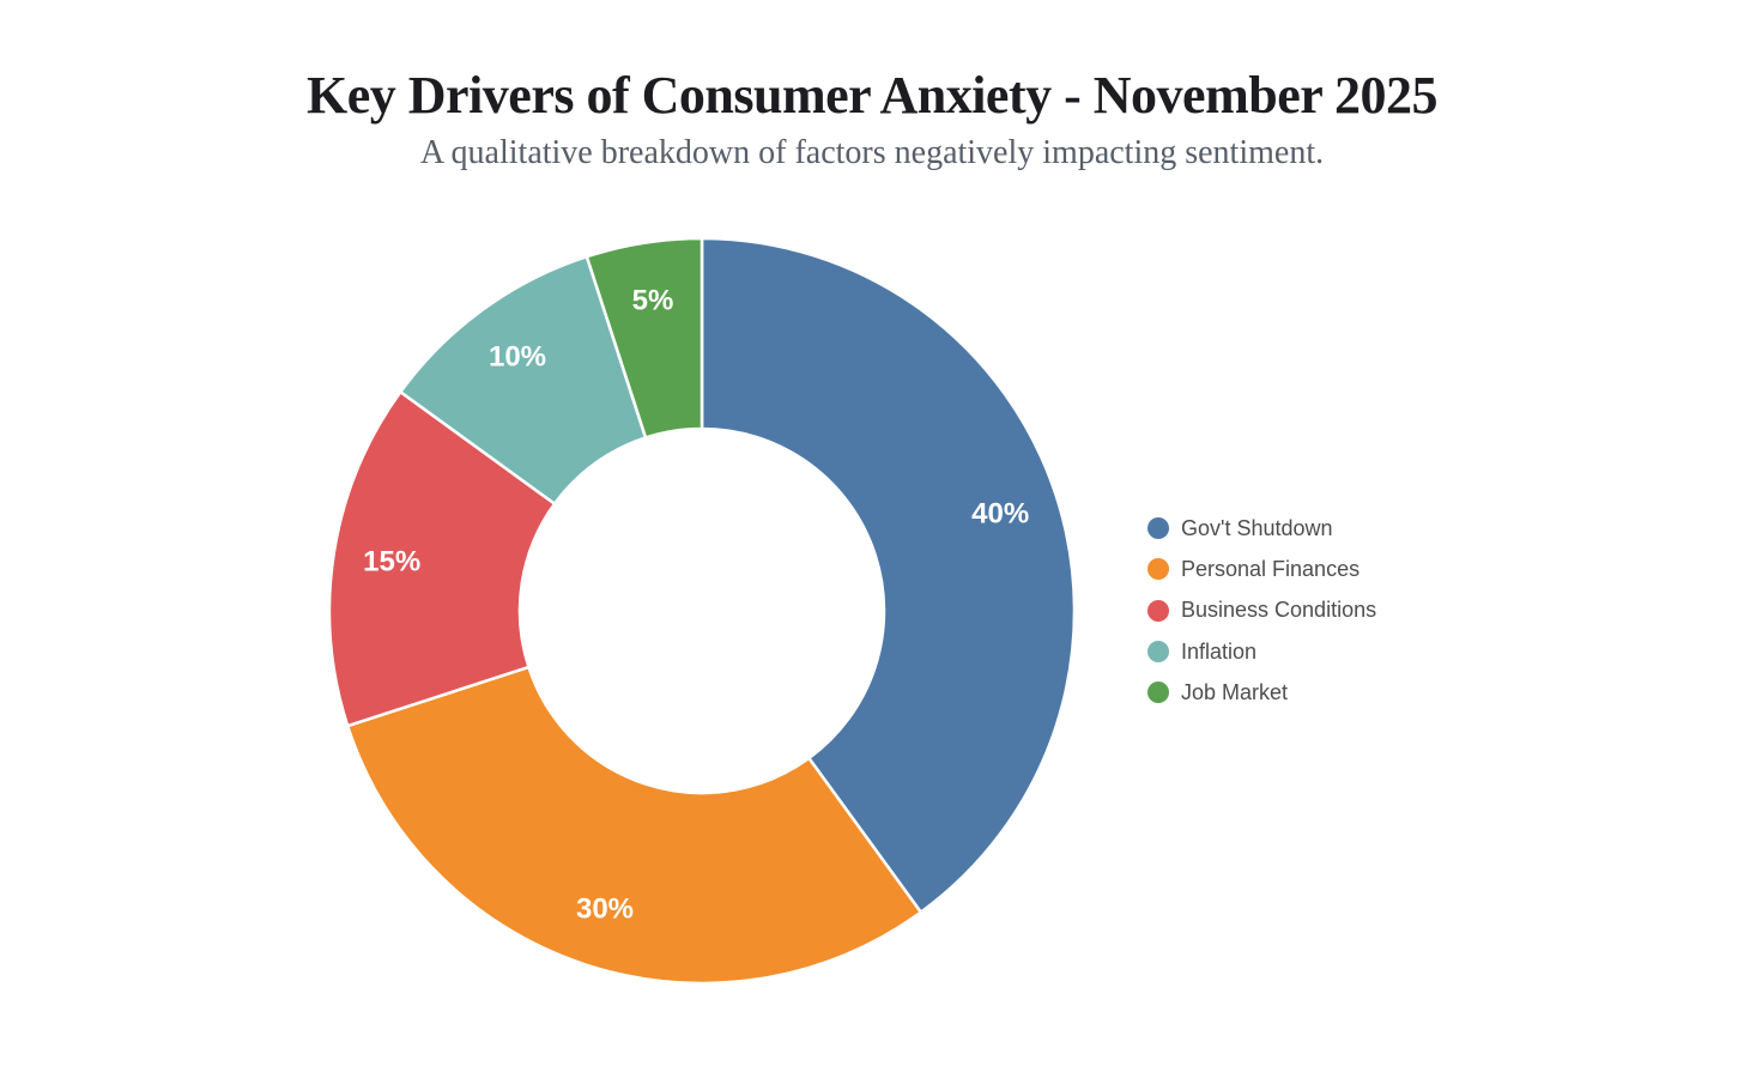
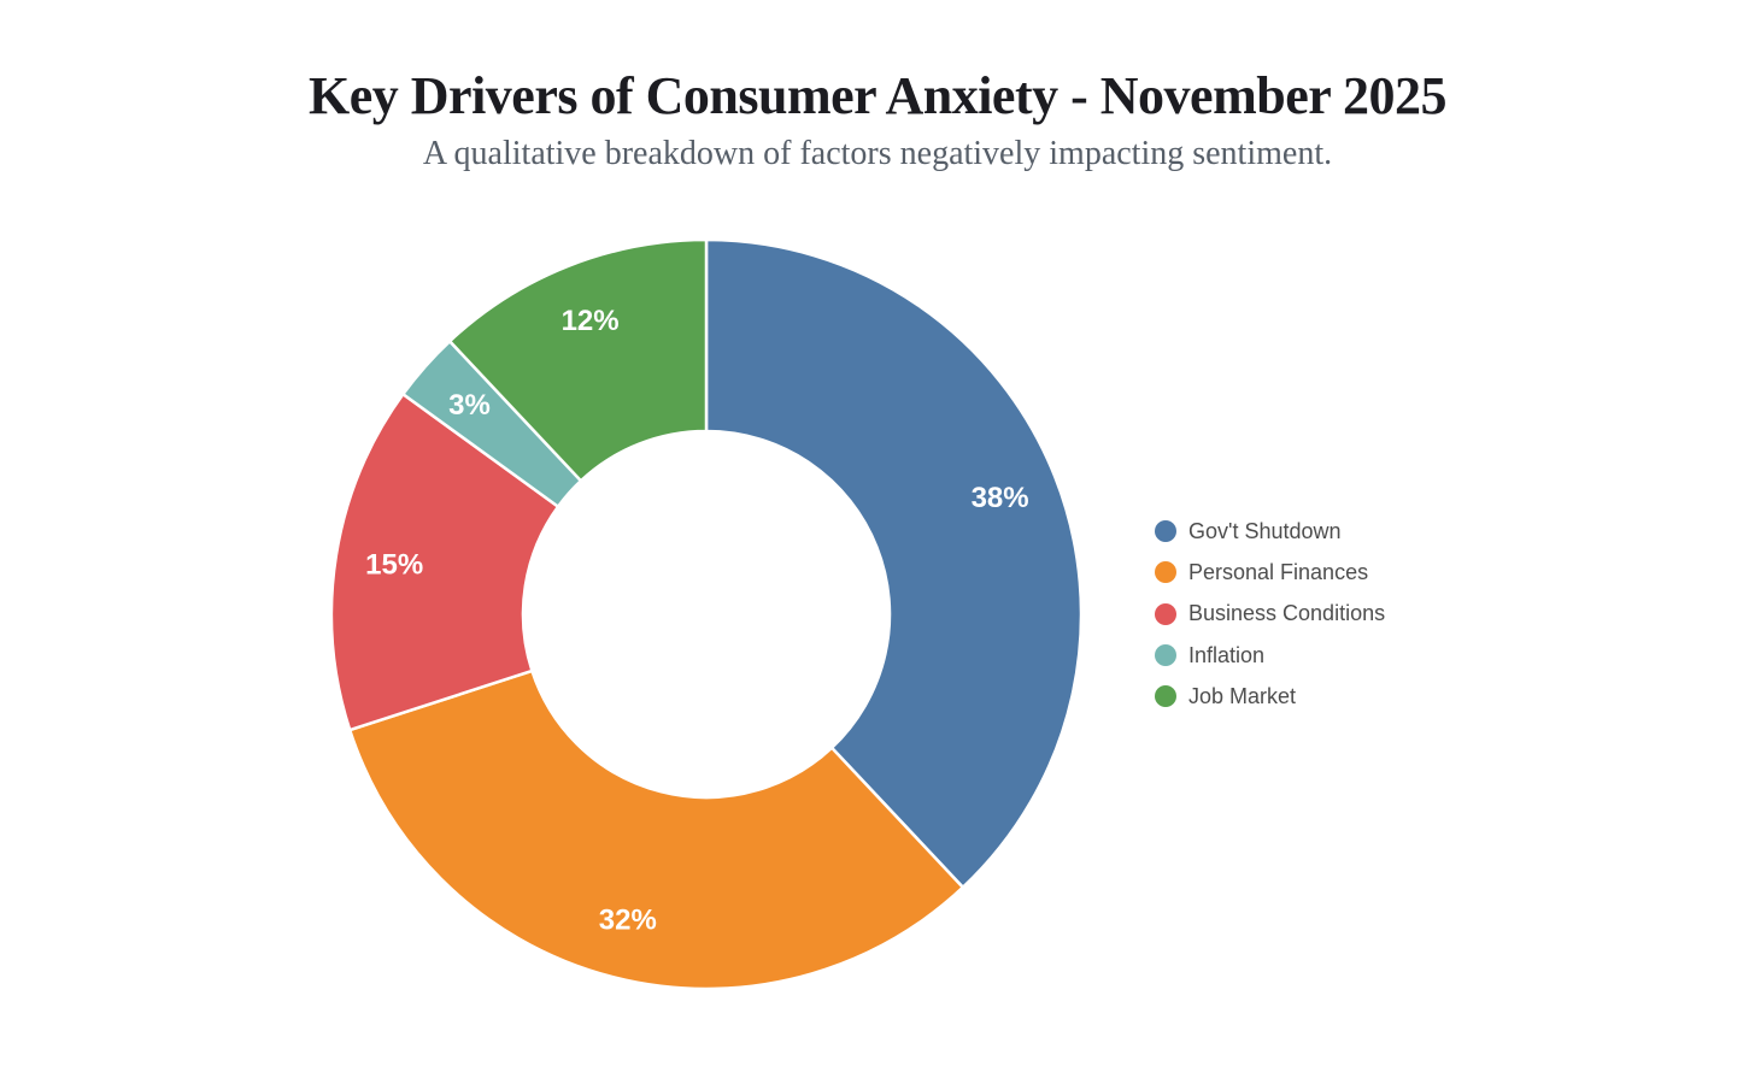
Gov't Shutdown: 40% -> 38%
Personal Finances: 30% -> 32%
Inflation: 10% -> 3%
Job Market: 5% -> 12%
